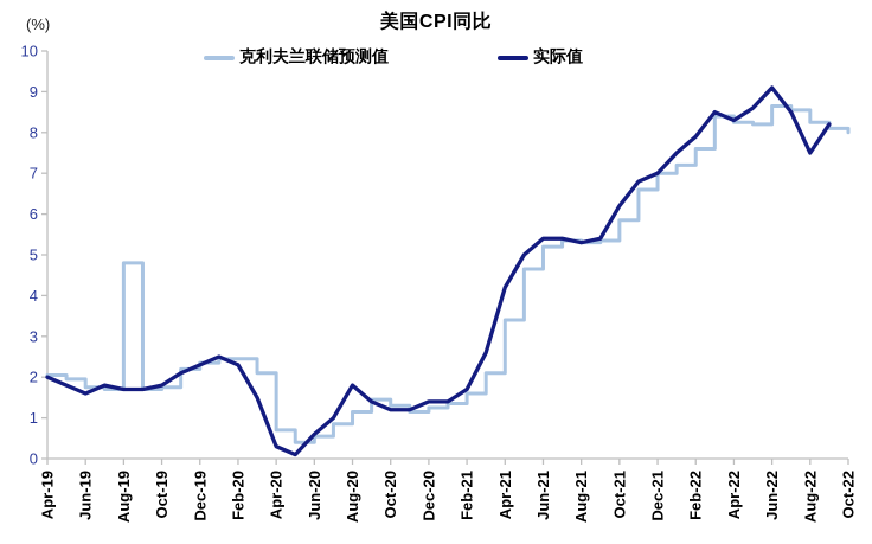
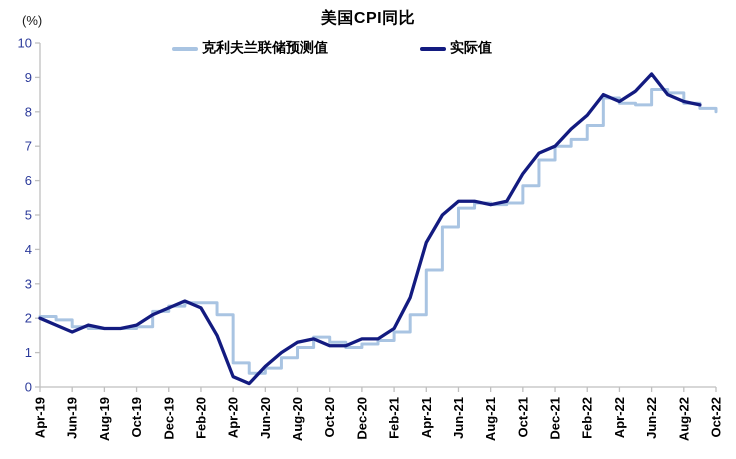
克利夫兰联储预测值/Aug-19: 4.8 -> 1.7
实际值/Aug-20: 1.8 -> 1.3
实际值/Aug-22: 7.5 -> 8.3
